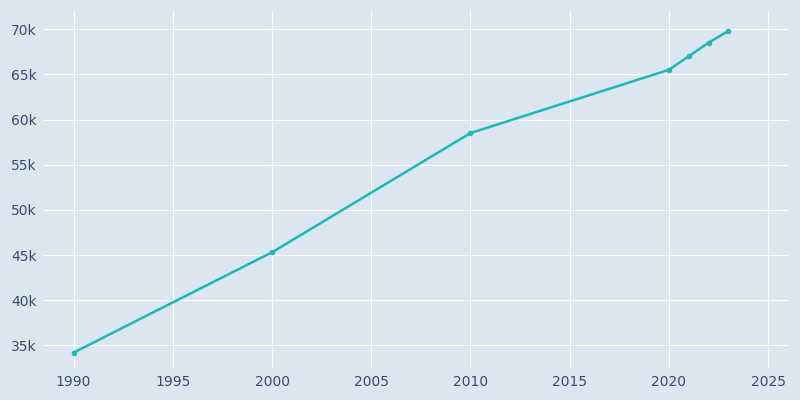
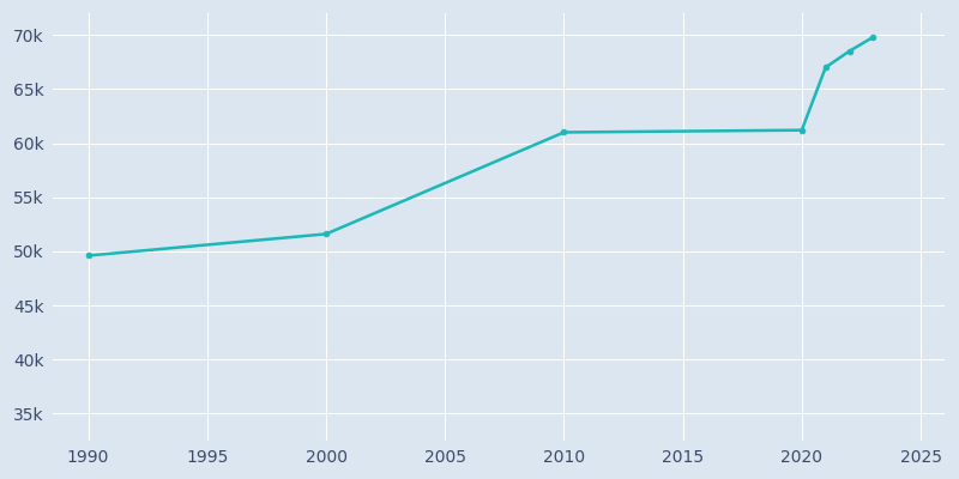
1990: 34.2k -> 49.6k
2000: 45.3k -> 51.6k
2010: 58.5k -> 61.0k
2020: 65.5k -> 61.2k
